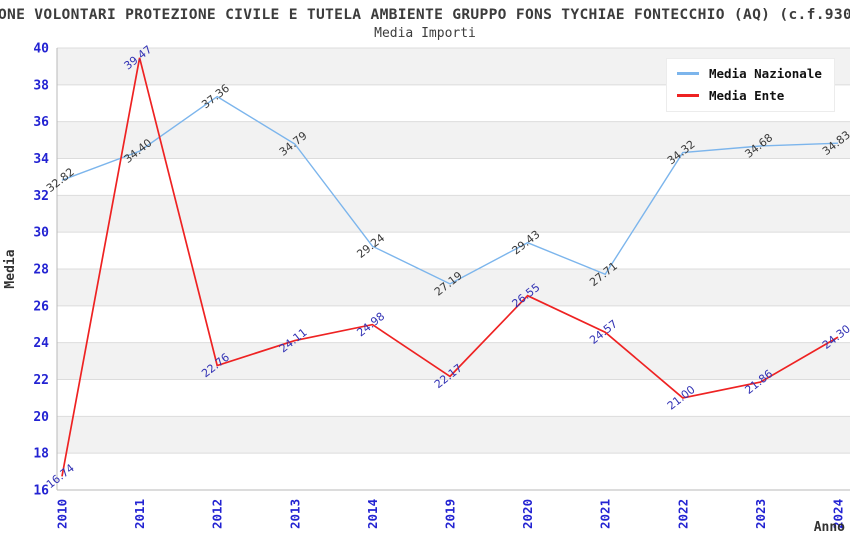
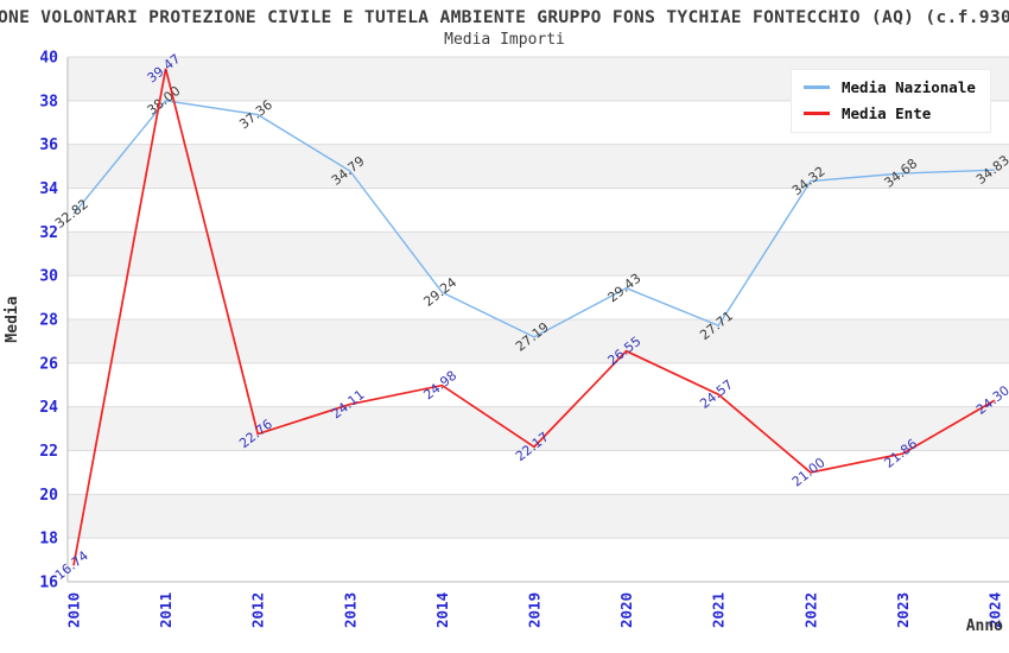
Media Nazionale/2011: 34.40 -> 38.00
